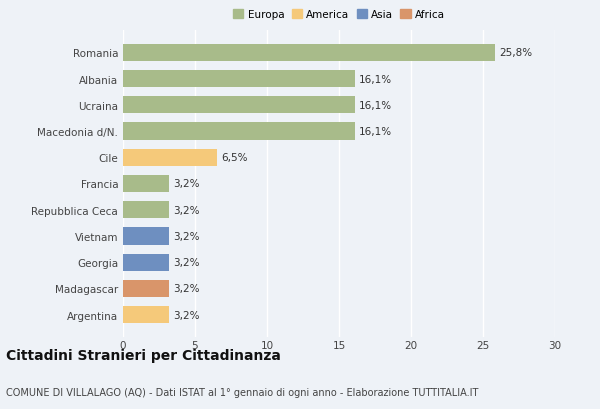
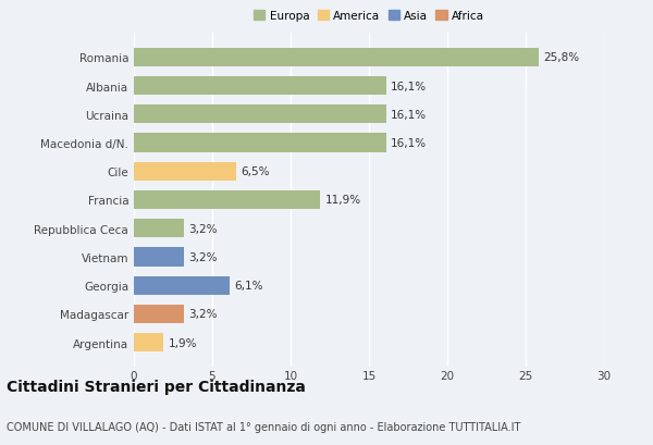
Francia: 3,2% -> 11,9%
Georgia: 3,2% -> 6,1%
Argentina: 3,2% -> 1,9%
